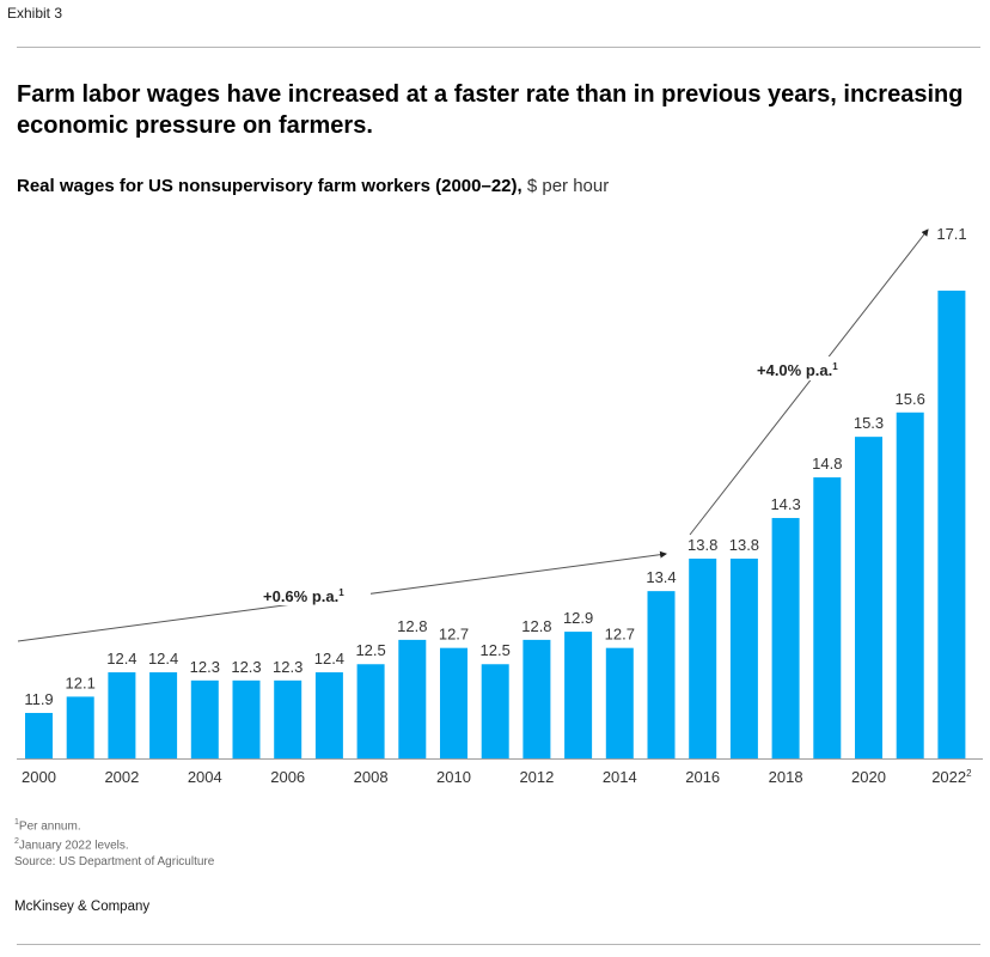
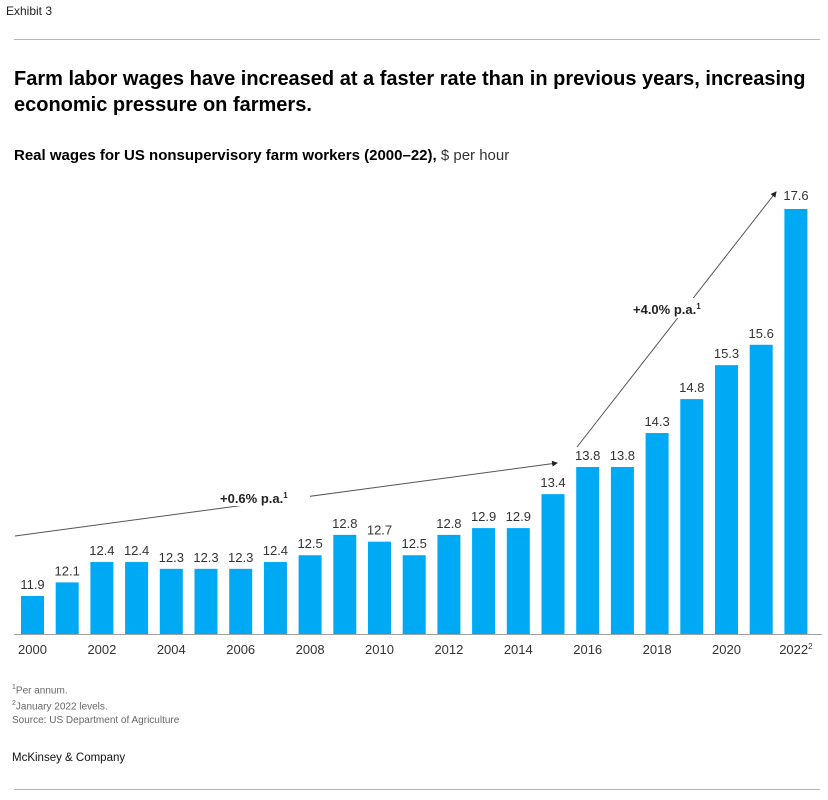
2014: 12.7 -> 12.9
2022: 17.1 -> 17.6
